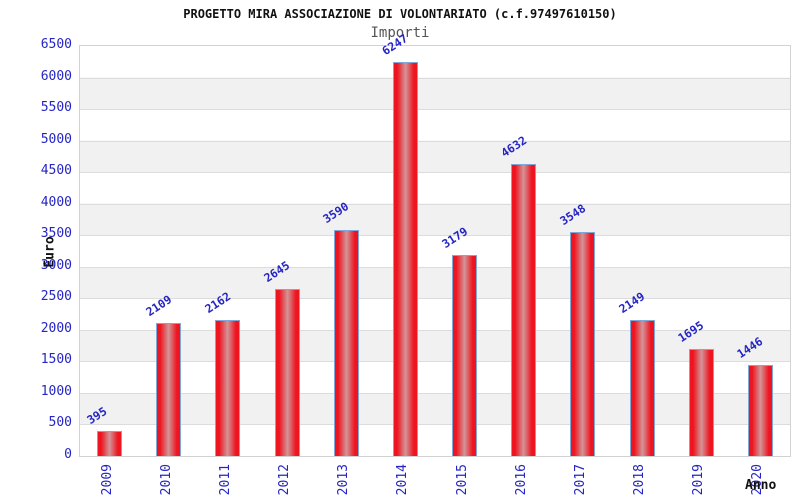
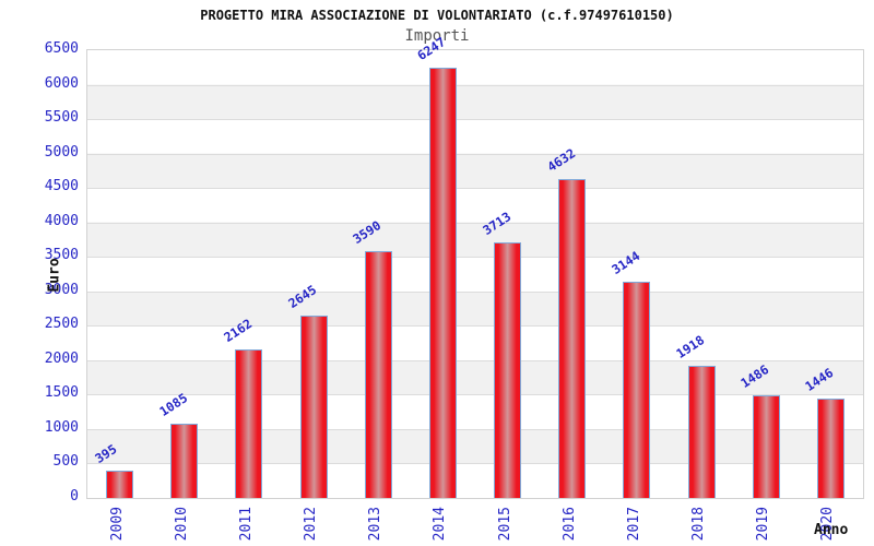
2010: 2109 -> 1085
2015: 3179 -> 3713
2017: 3548 -> 3144
2018: 2149 -> 1918
2019: 1695 -> 1486
